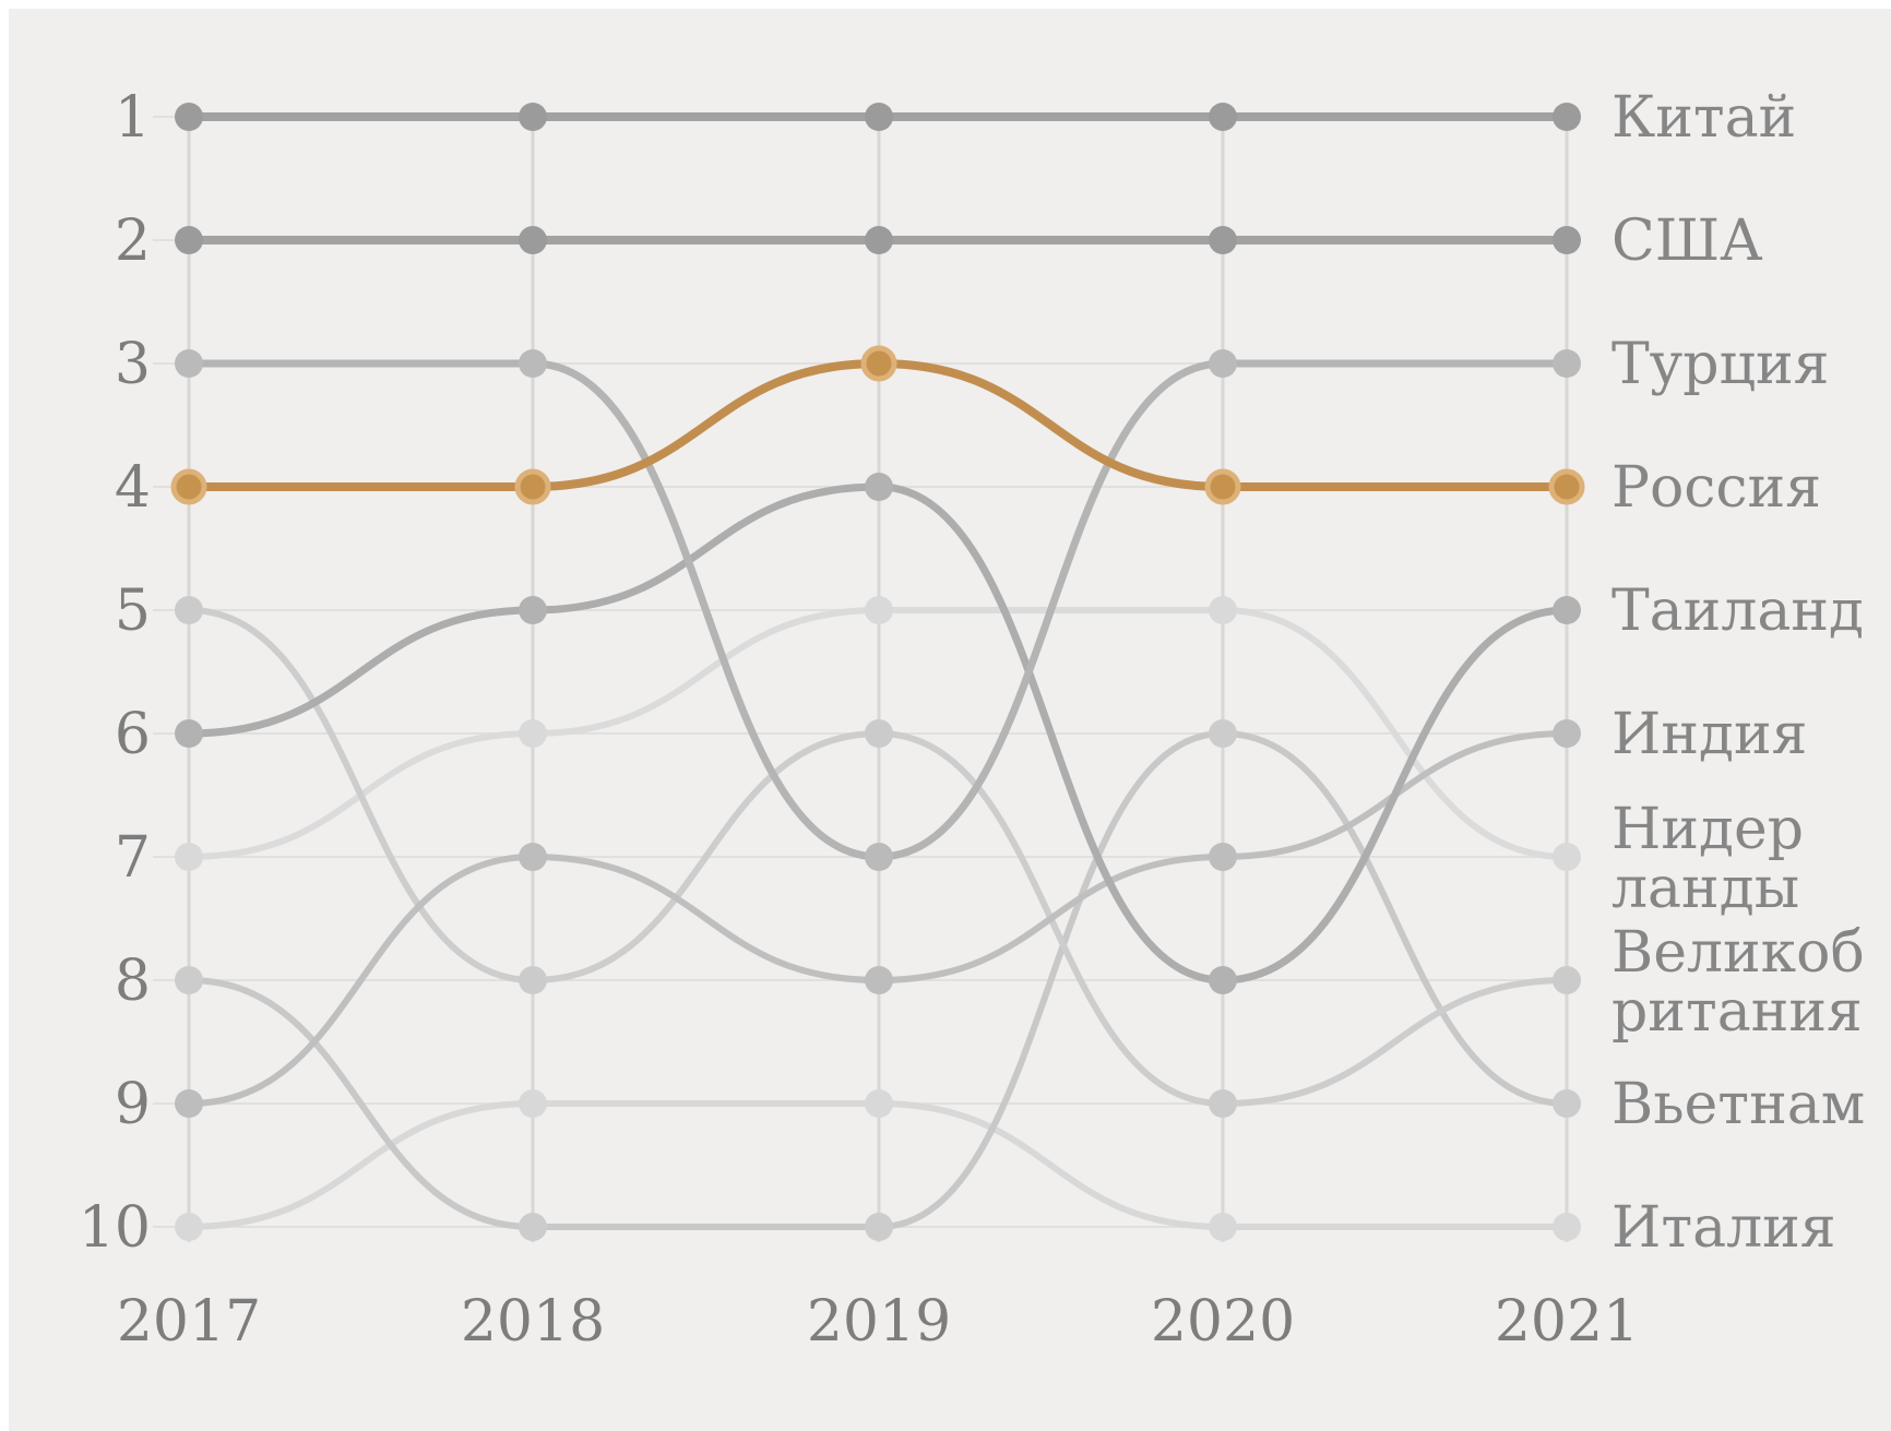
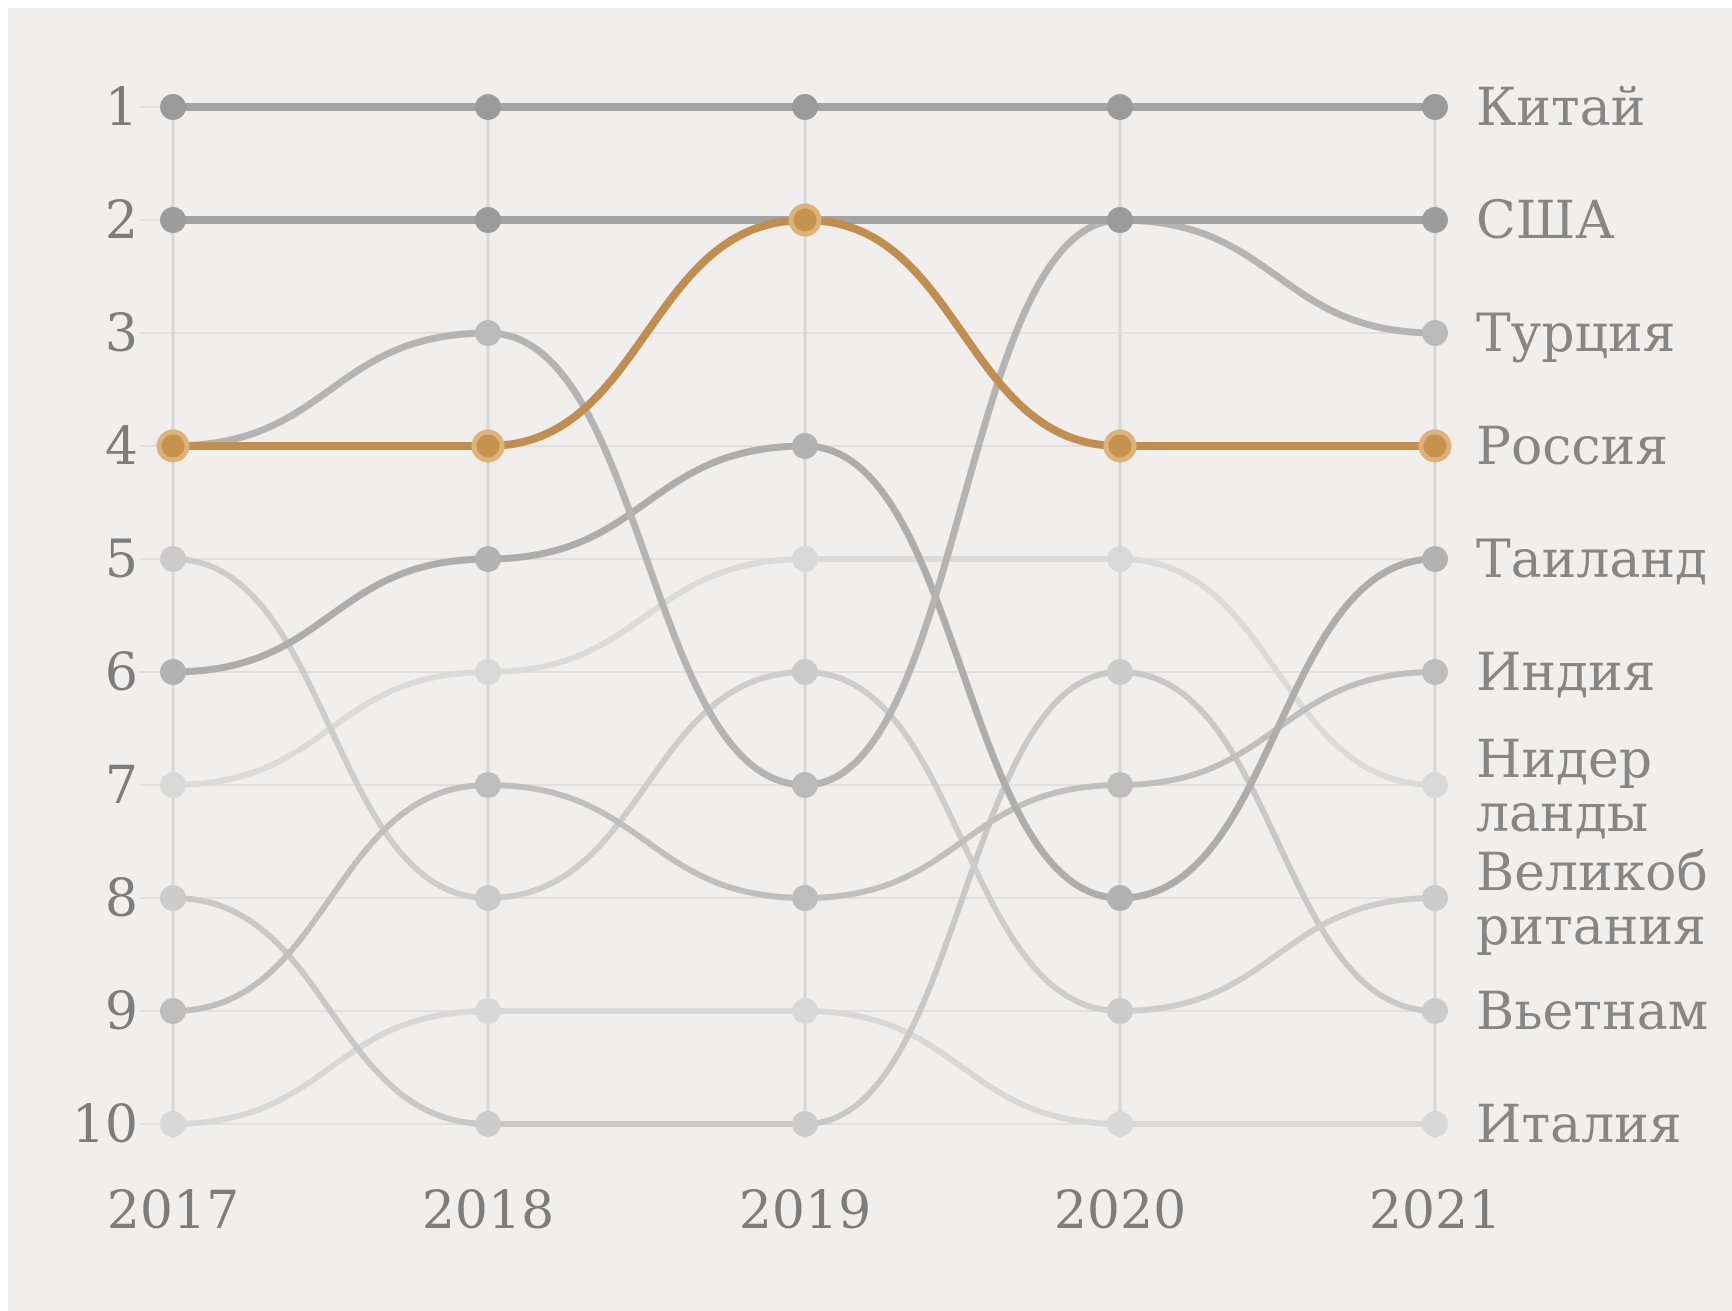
Турция/2017: 3 -> 4
Россия/2019: 3 -> 2
Турция/2020: 3 -> 2
